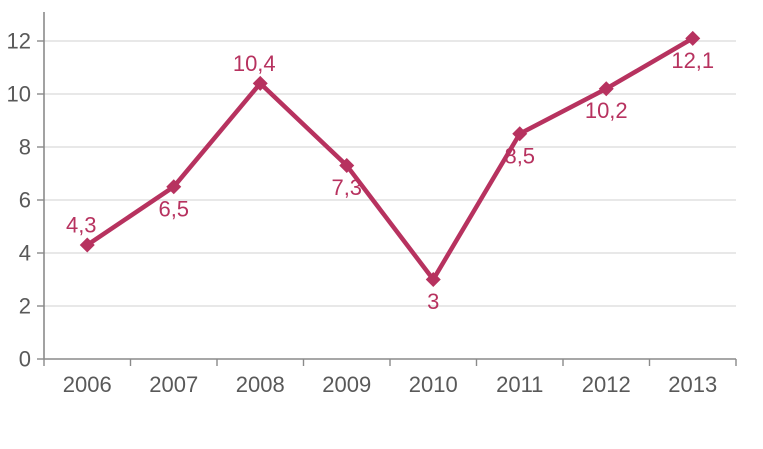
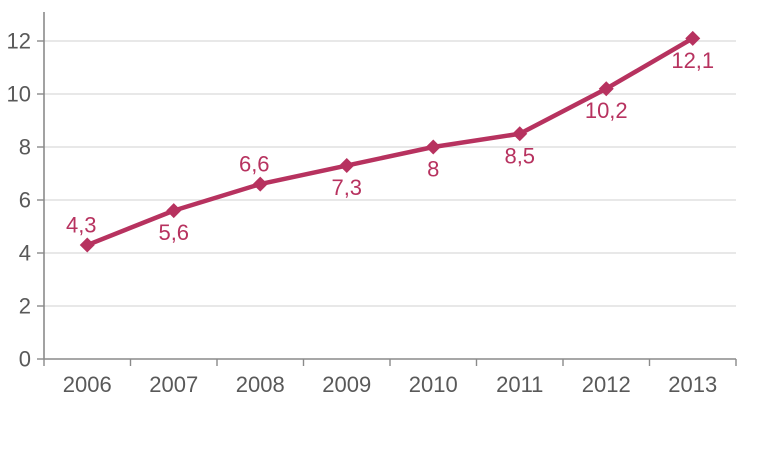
2007: 6,5 -> 5,6
2008: 10,4 -> 6,6
2010: 3 -> 8
